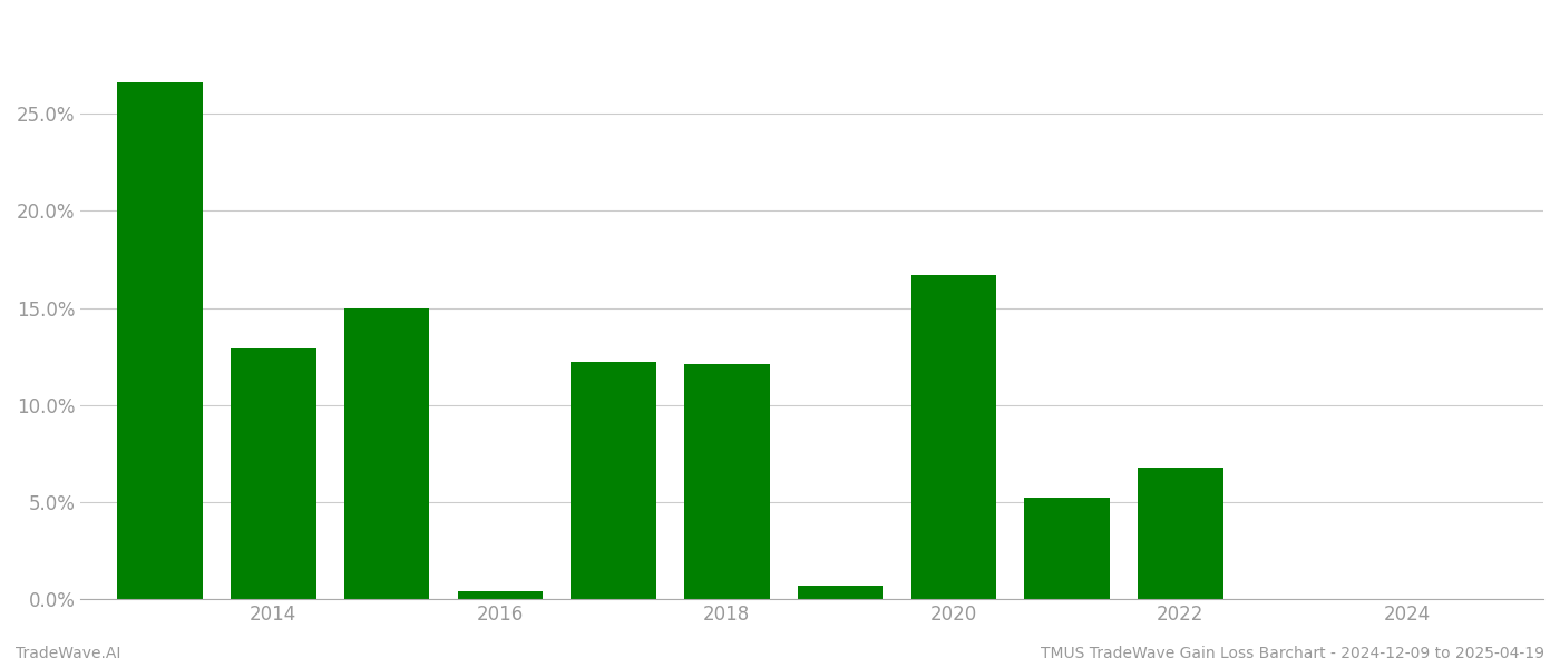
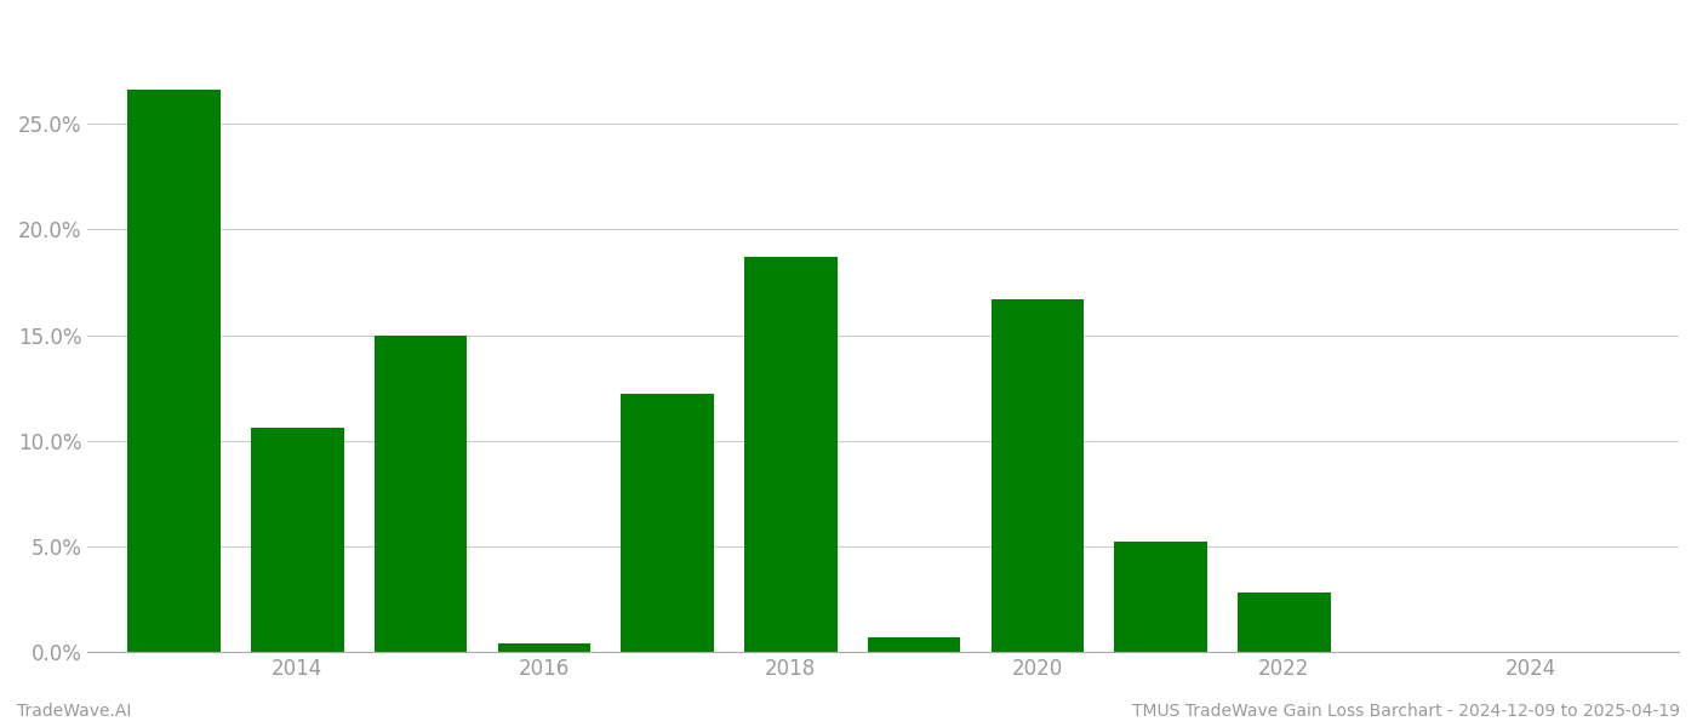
2014: 12.9% -> 10.6%
2018: 12.1% -> 18.7%
2022: 6.8% -> 2.8%
